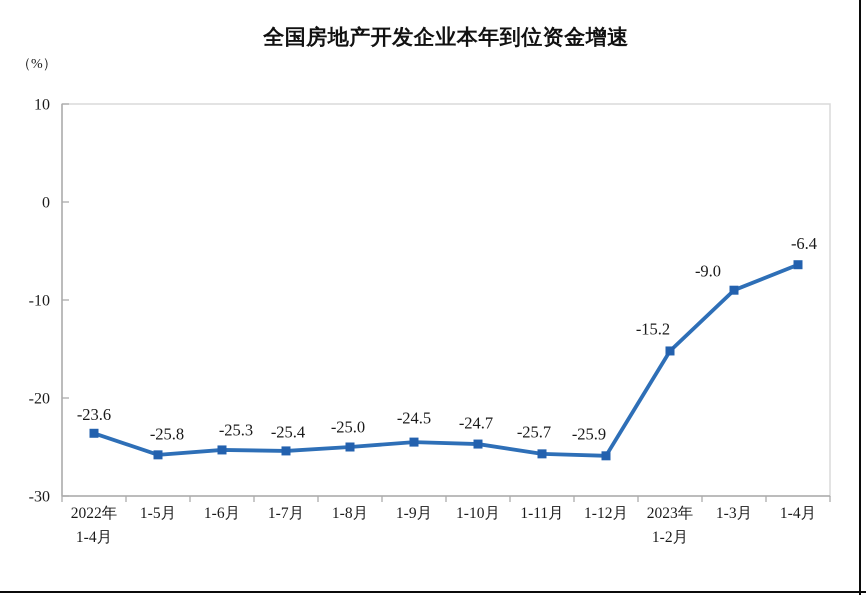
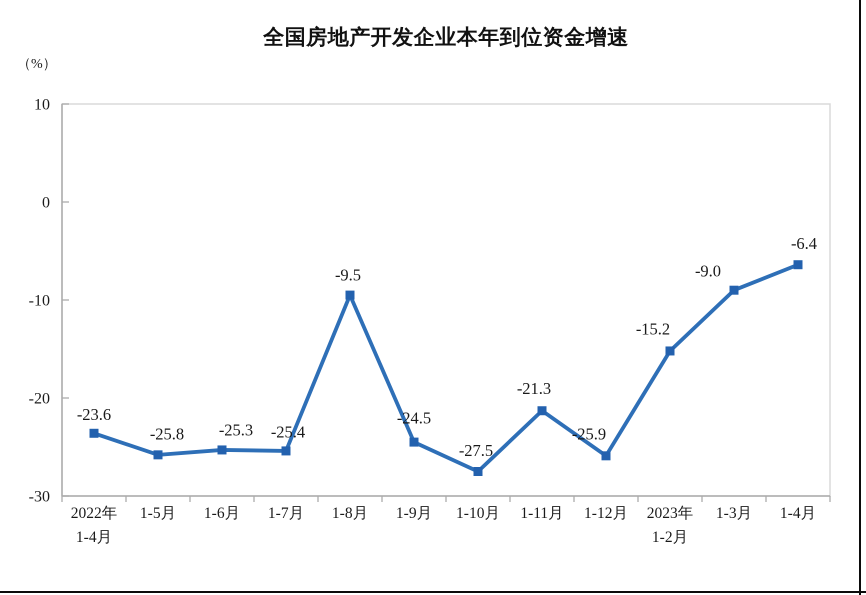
1-8月: -25.0 -> -9.5
1-10月: -24.7 -> -27.5
1-11月: -25.7 -> -21.3
